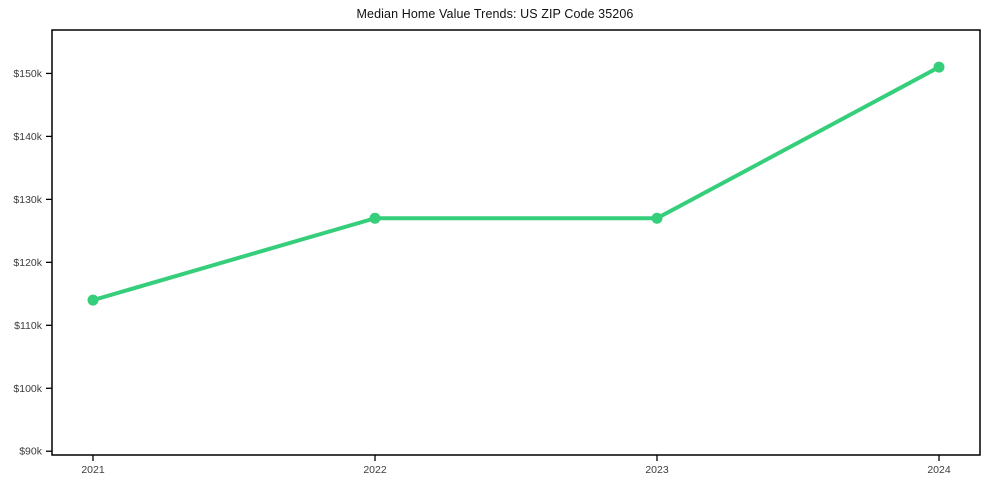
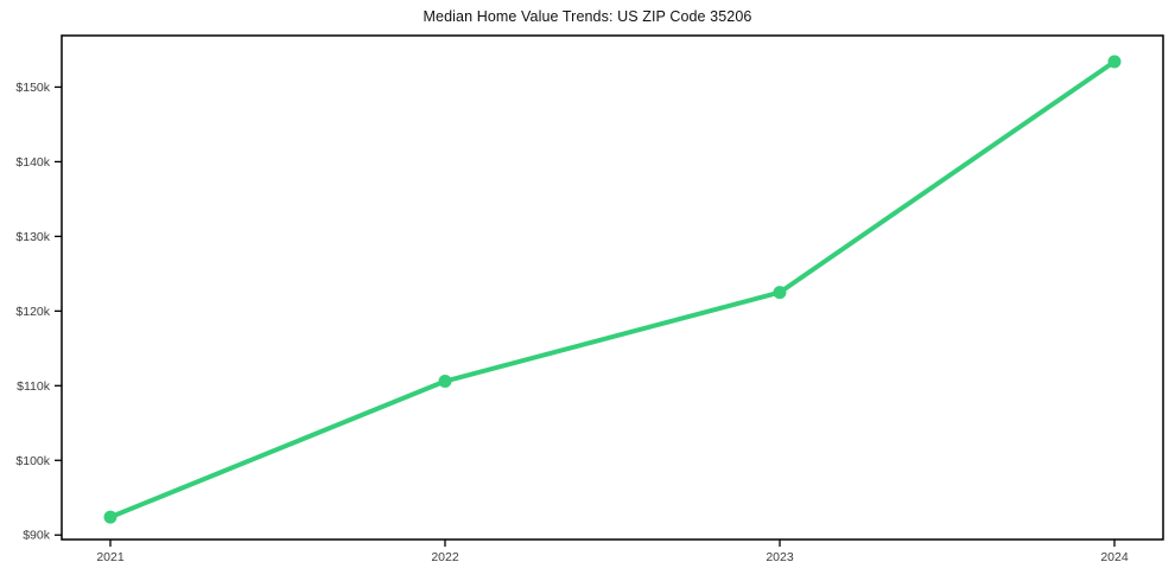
2021: $114k -> $92k
2022: $127k -> $111k
2023: $127k -> $122k
2024: $151k -> $153k
